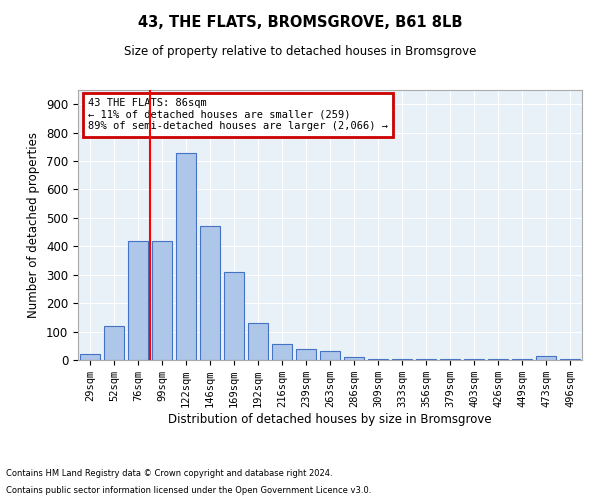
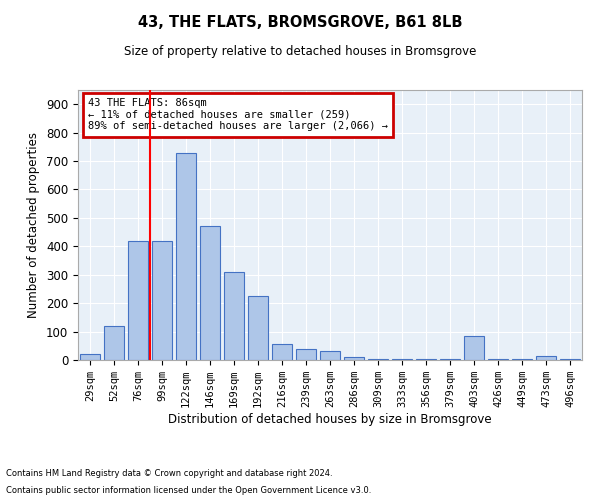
192sqm: 130 -> 225
403sqm: 2 -> 85
